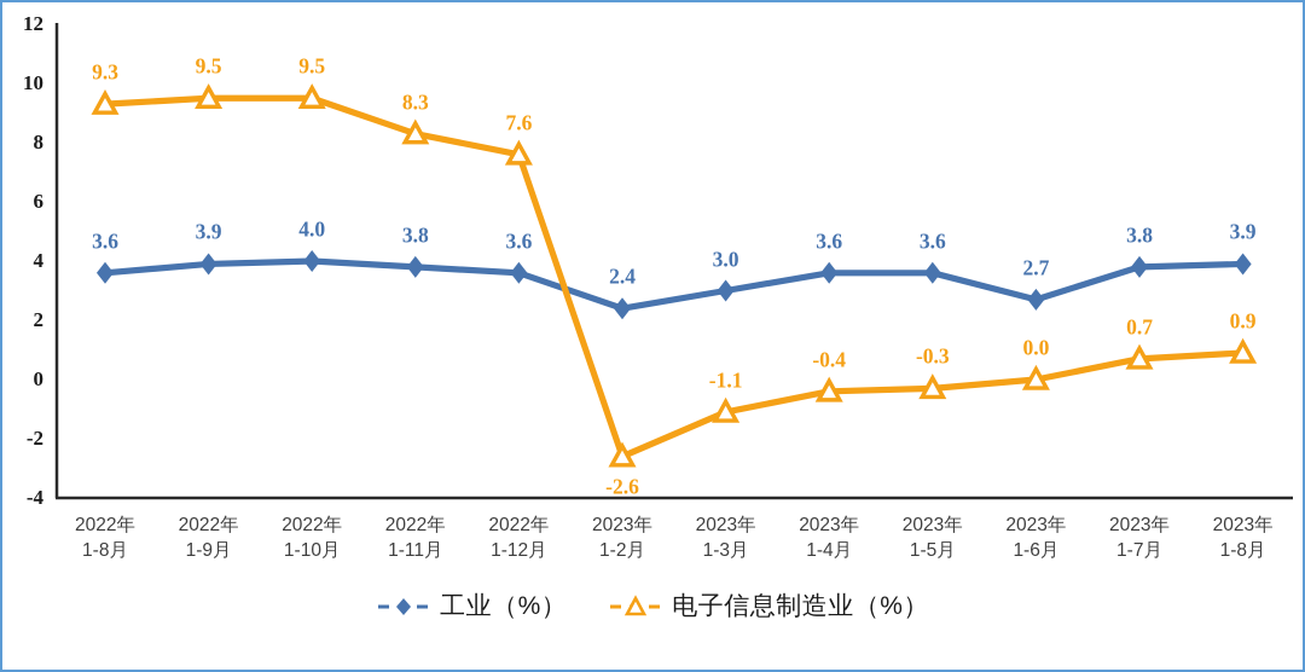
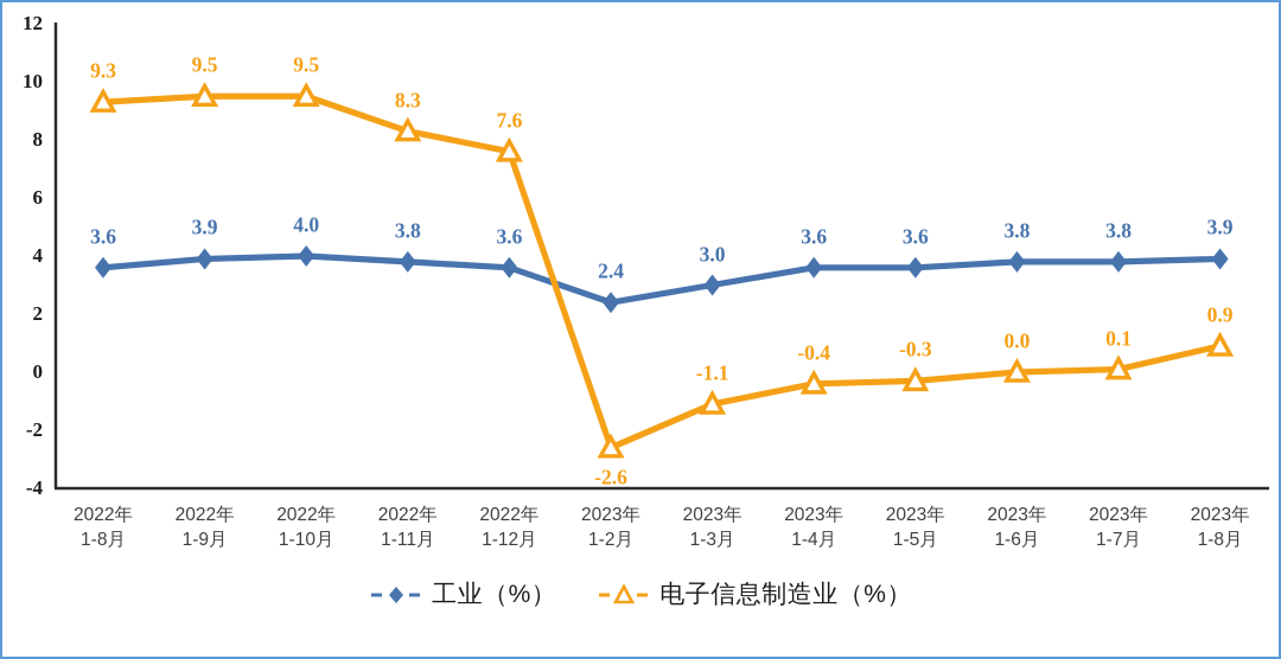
工业（%）/2023年 1-6月: 2.7 -> 3.8
电子信息制造业（%）/2023年 1-7月: 0.7 -> 0.1
